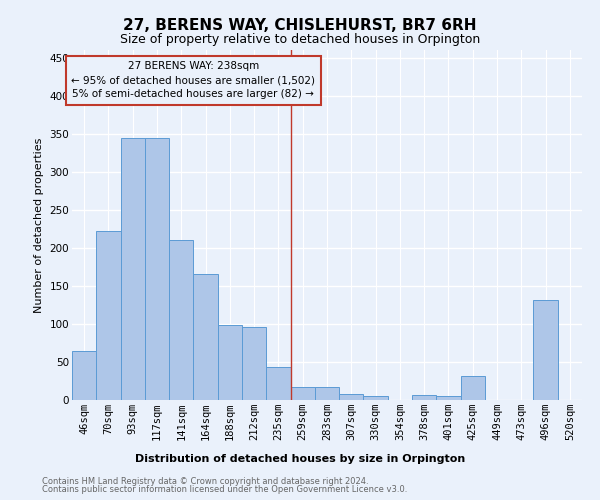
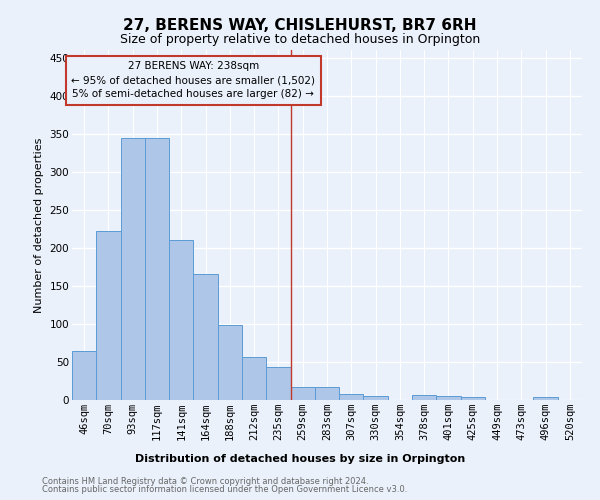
212sqm: 96 -> 57
425sqm: 32 -> 4
496sqm: 132 -> 4
